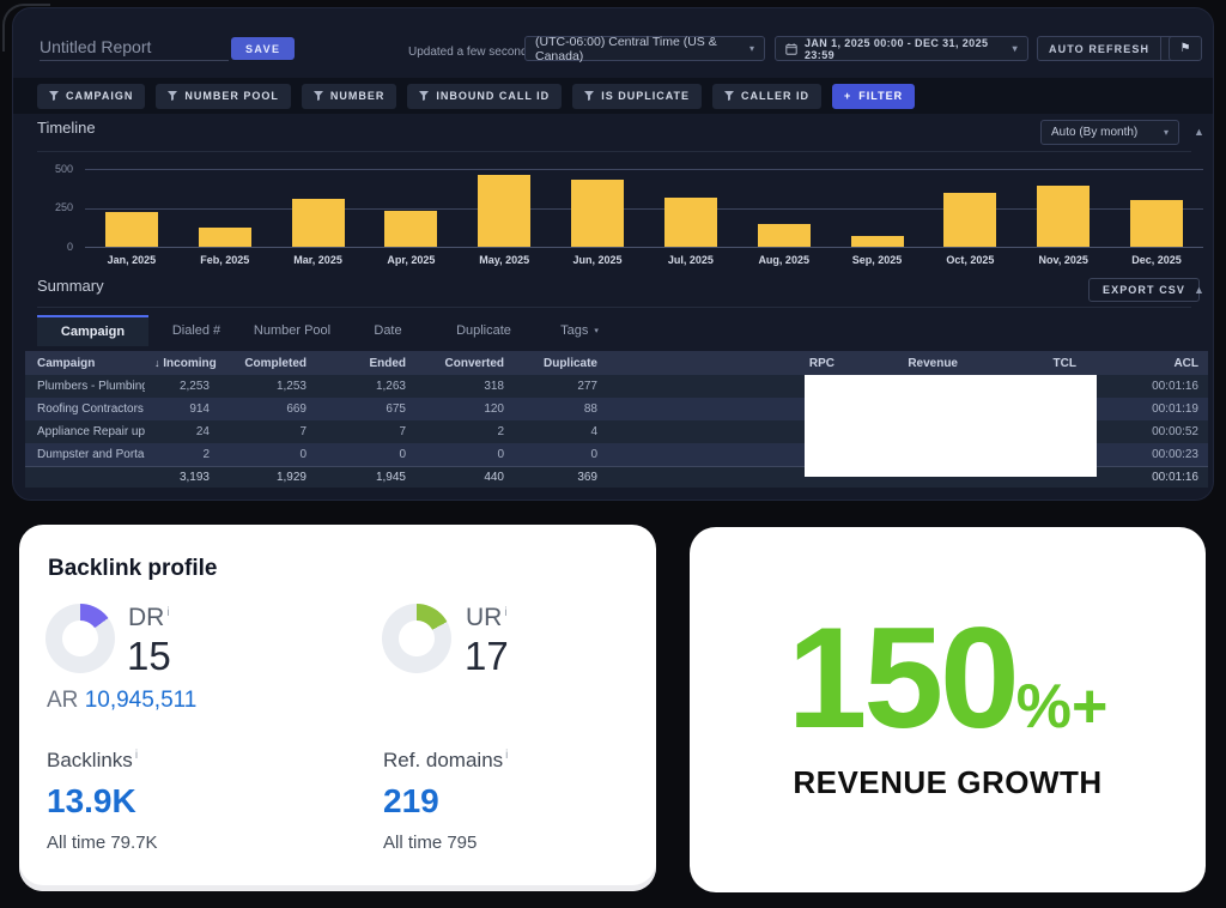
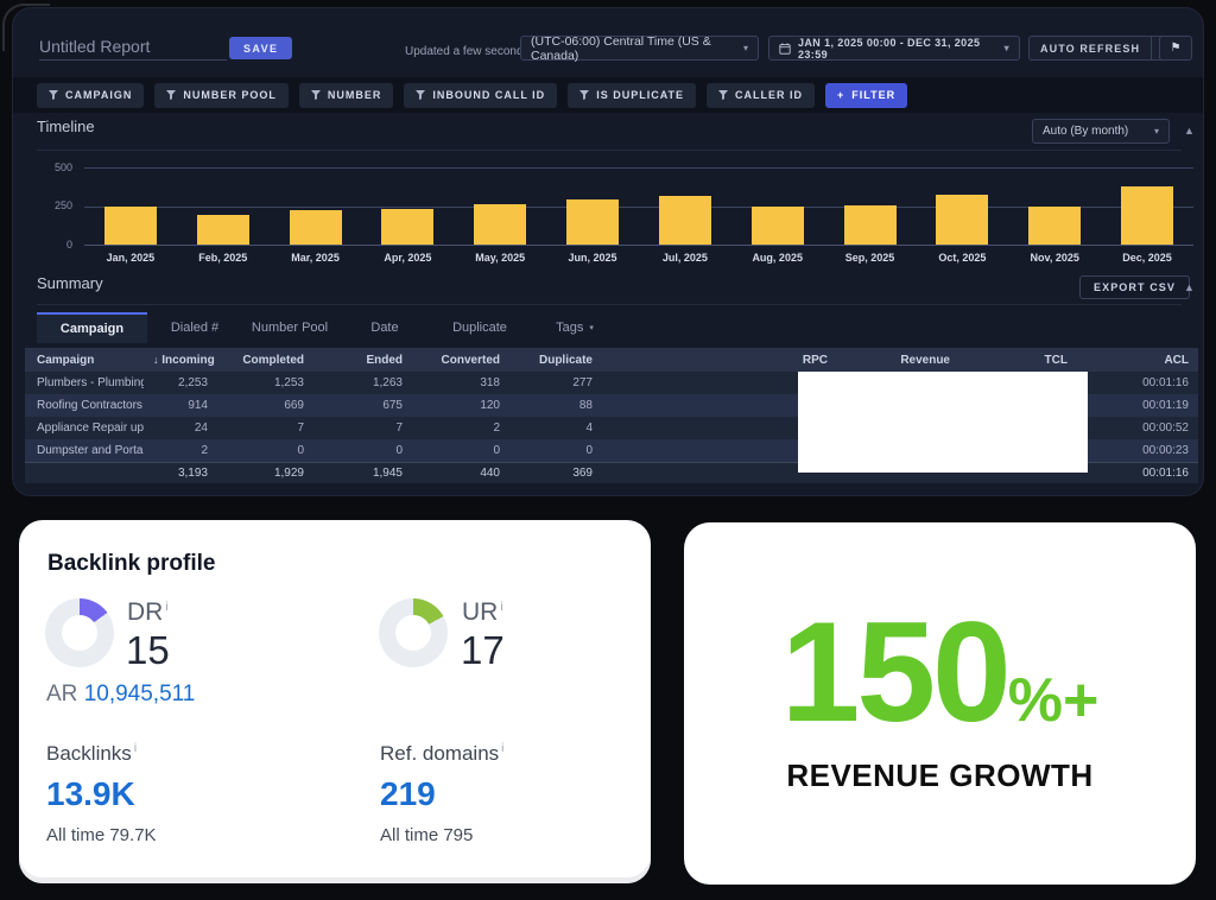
Jan, 2025: 220 -> 250
Feb, 2025: 120 -> 190
Mar, 2025: 310 -> 220
May, 2025: 460 -> 260
Jun, 2025: 430 -> 300
Aug, 2025: 150 -> 250
Sep, 2025: 70 -> 250
Oct, 2025: 350 -> 320
Nov, 2025: 390 -> 250
Dec, 2025: 300 -> 380
